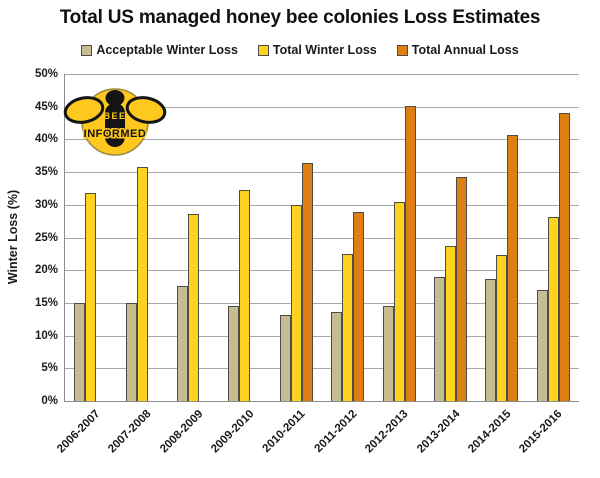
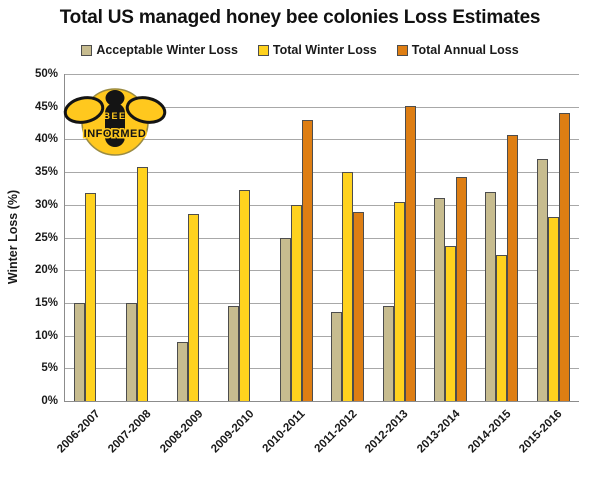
Acceptable Winter Loss/2008-2009: 18% -> 9%
Acceptable Winter Loss/2010-2011: 13% -> 25%
Total Annual Loss/2010-2011: 36% -> 43%
Total Winter Loss/2011-2012: 22% -> 35%
Acceptable Winter Loss/2013-2014: 19% -> 31%
Acceptable Winter Loss/2014-2015: 19% -> 32%
Acceptable Winter Loss/2015-2016: 17% -> 37%
